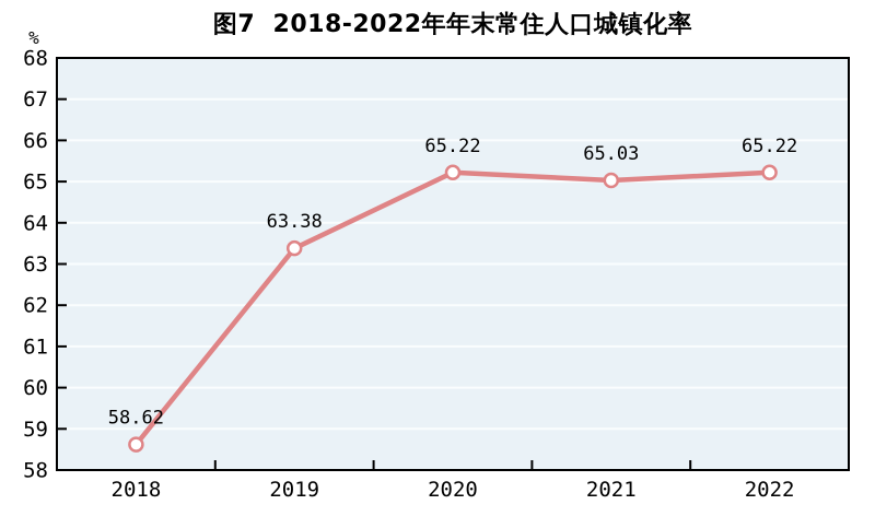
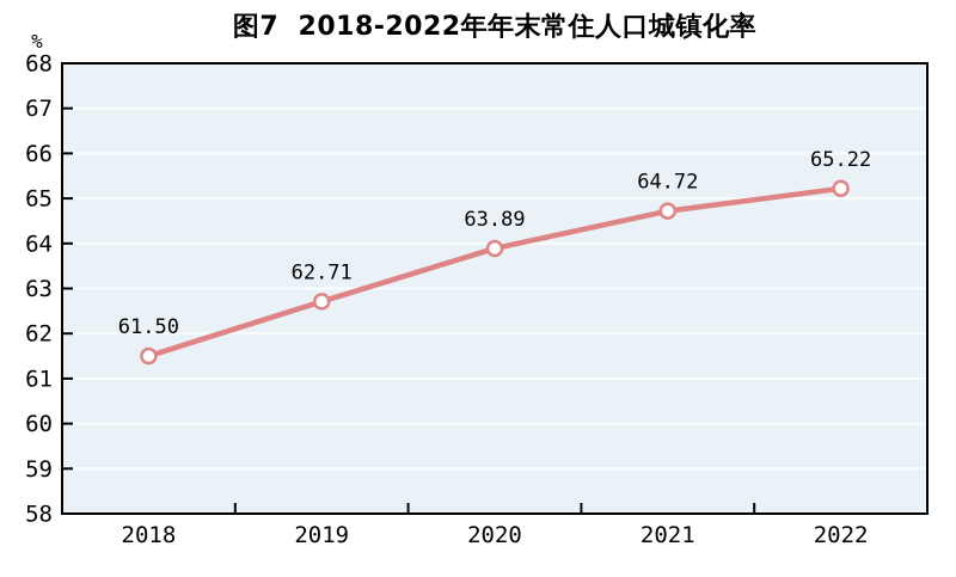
2018: 58.62 -> 61.50
2019: 63.38 -> 62.71
2020: 65.22 -> 63.89
2021: 65.03 -> 64.72
